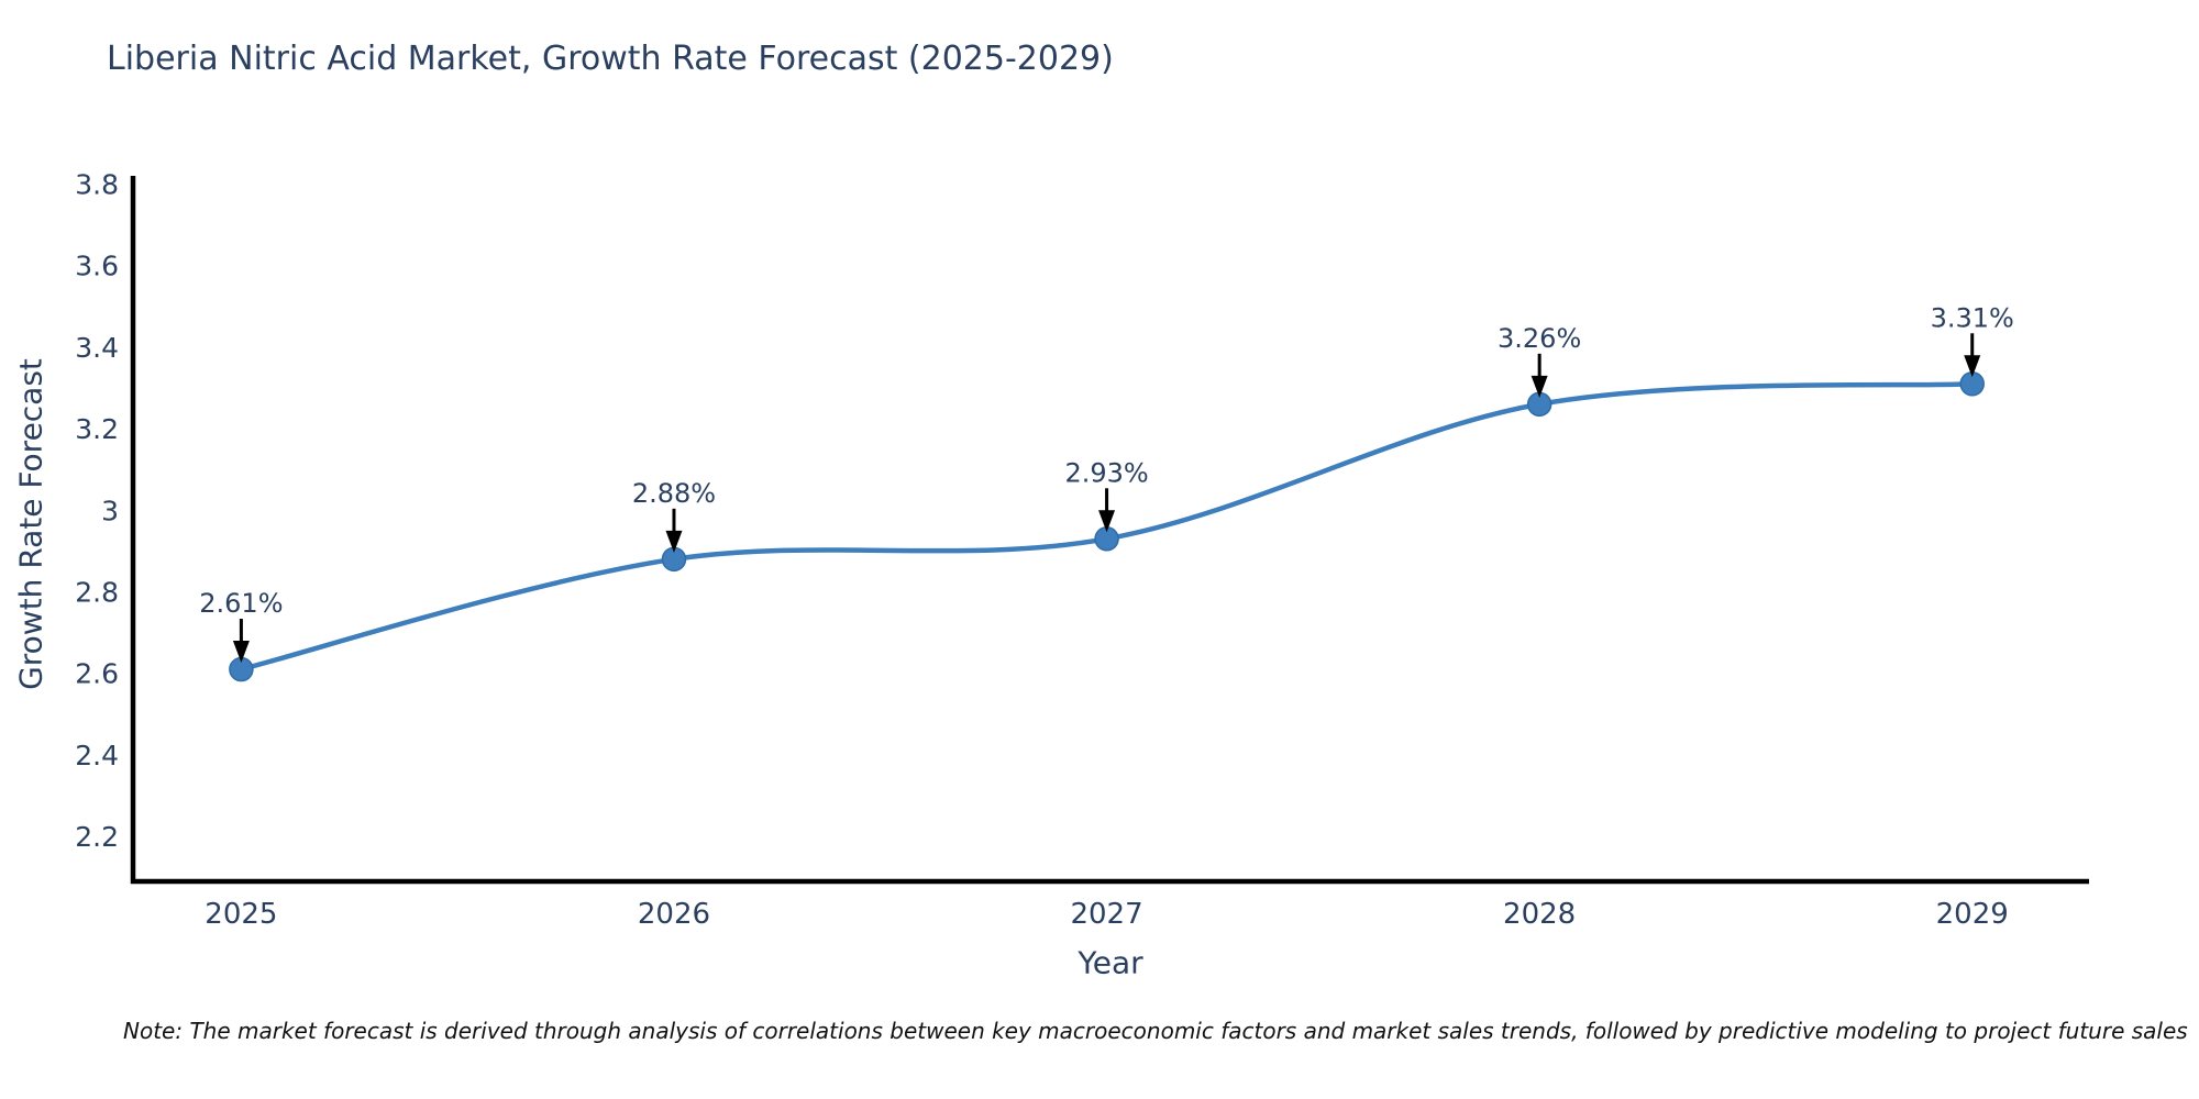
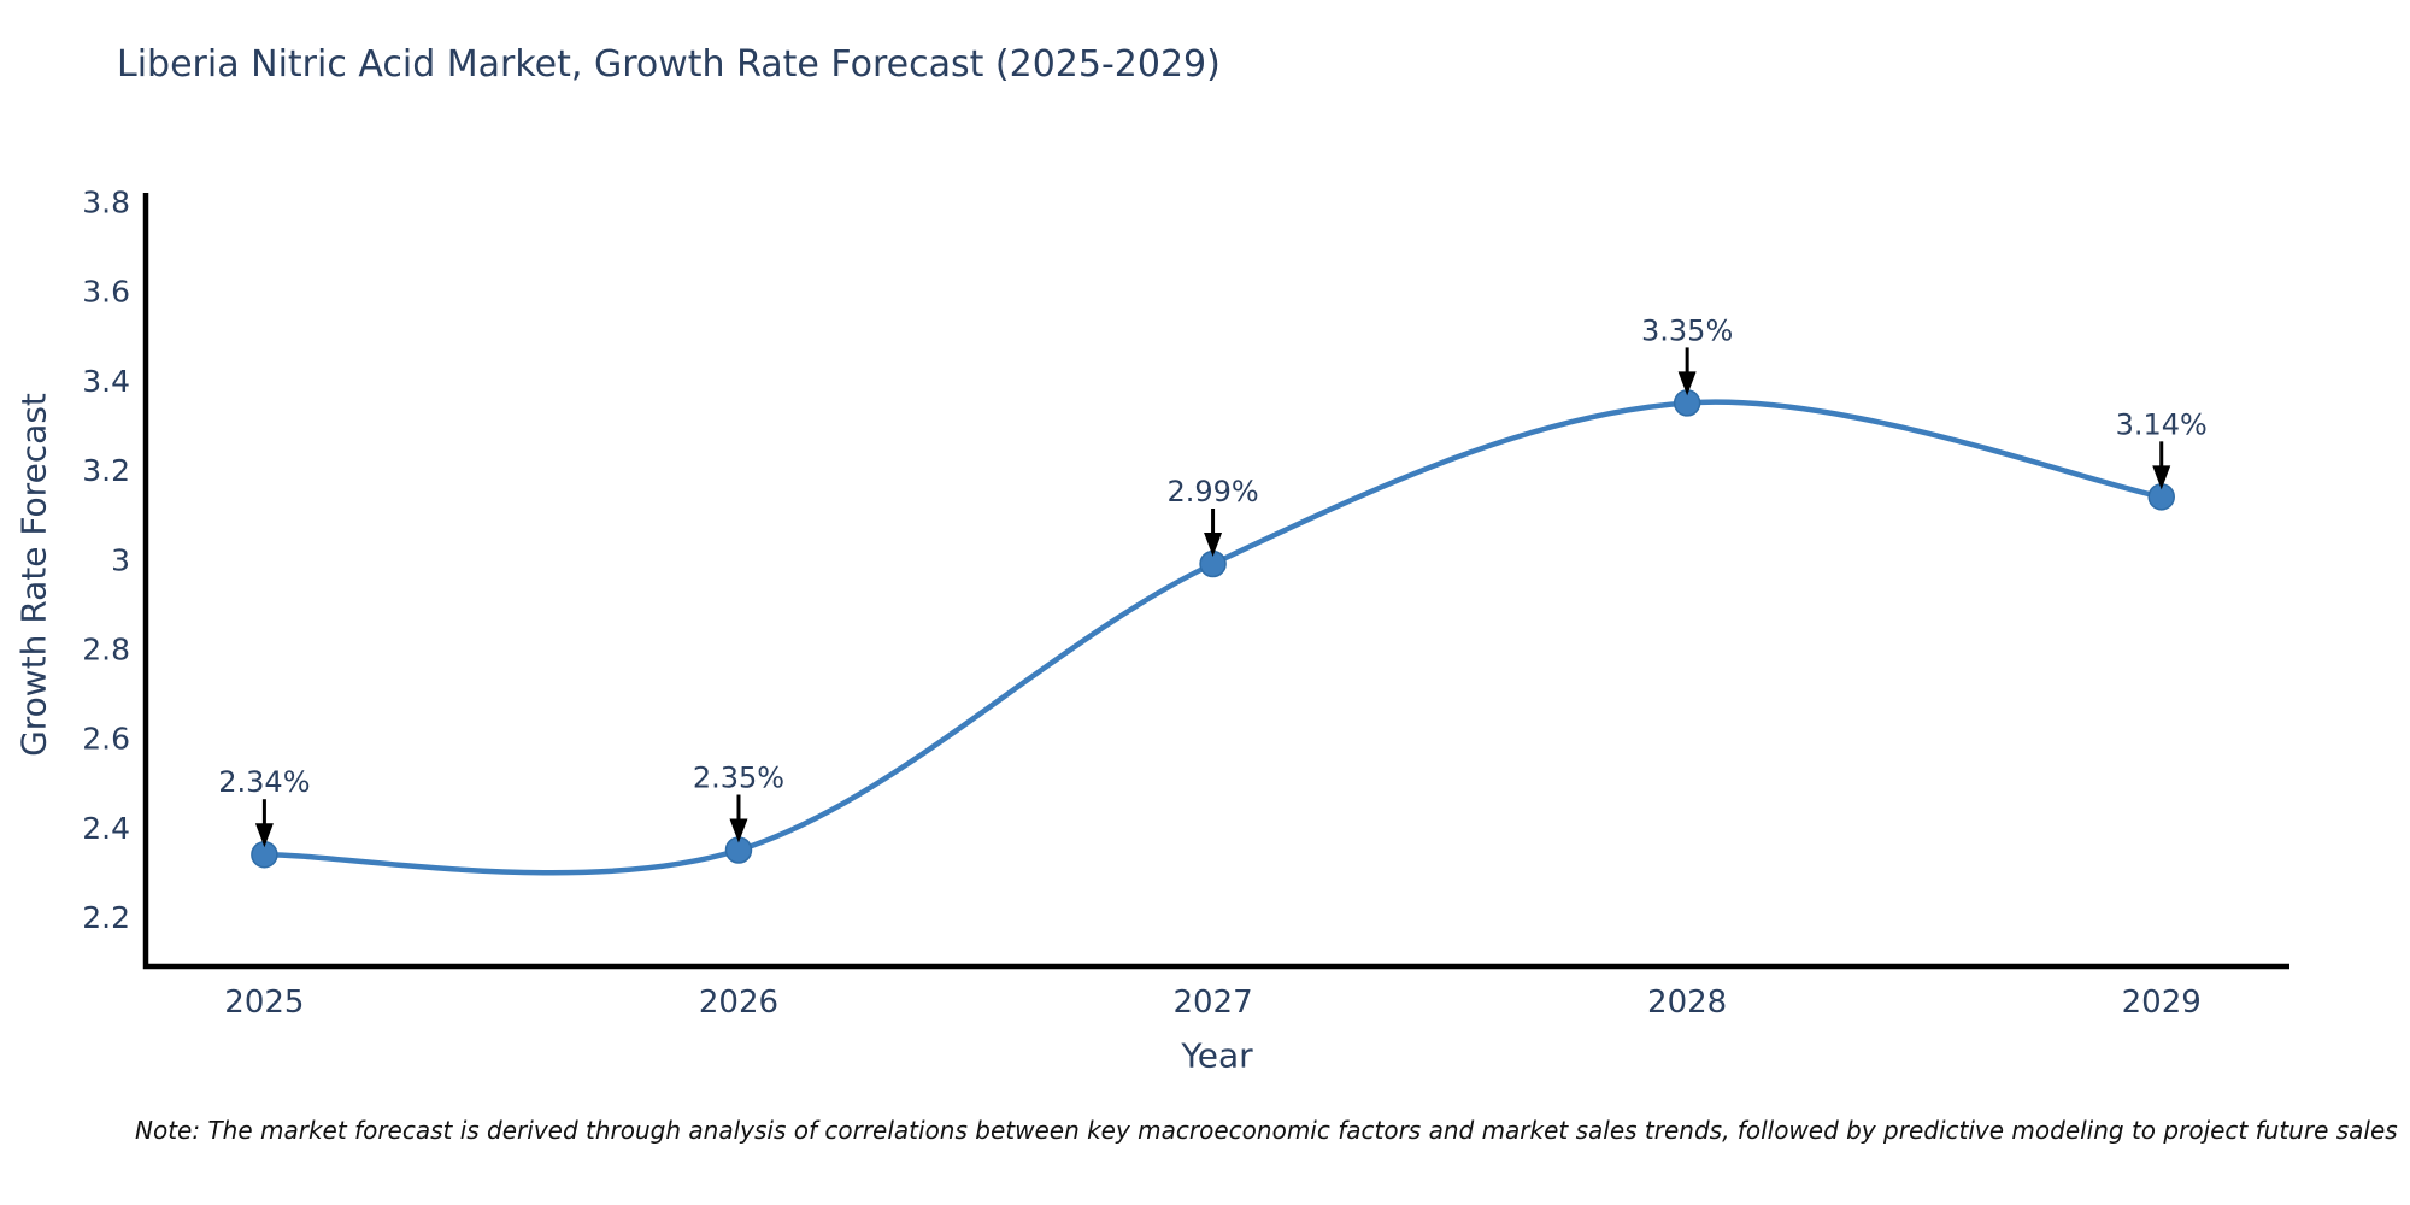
2025: 2.61% -> 2.34%
2026: 2.88% -> 2.35%
2027: 2.93% -> 2.99%
2028: 3.26% -> 3.35%
2029: 3.31% -> 3.14%
